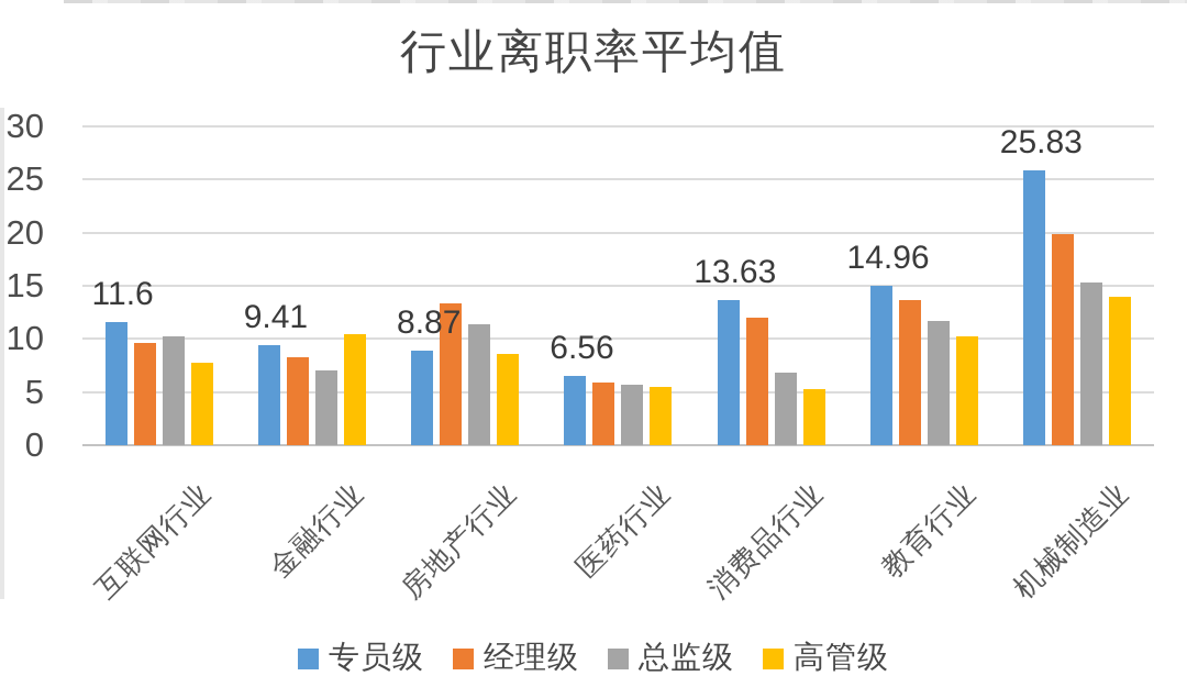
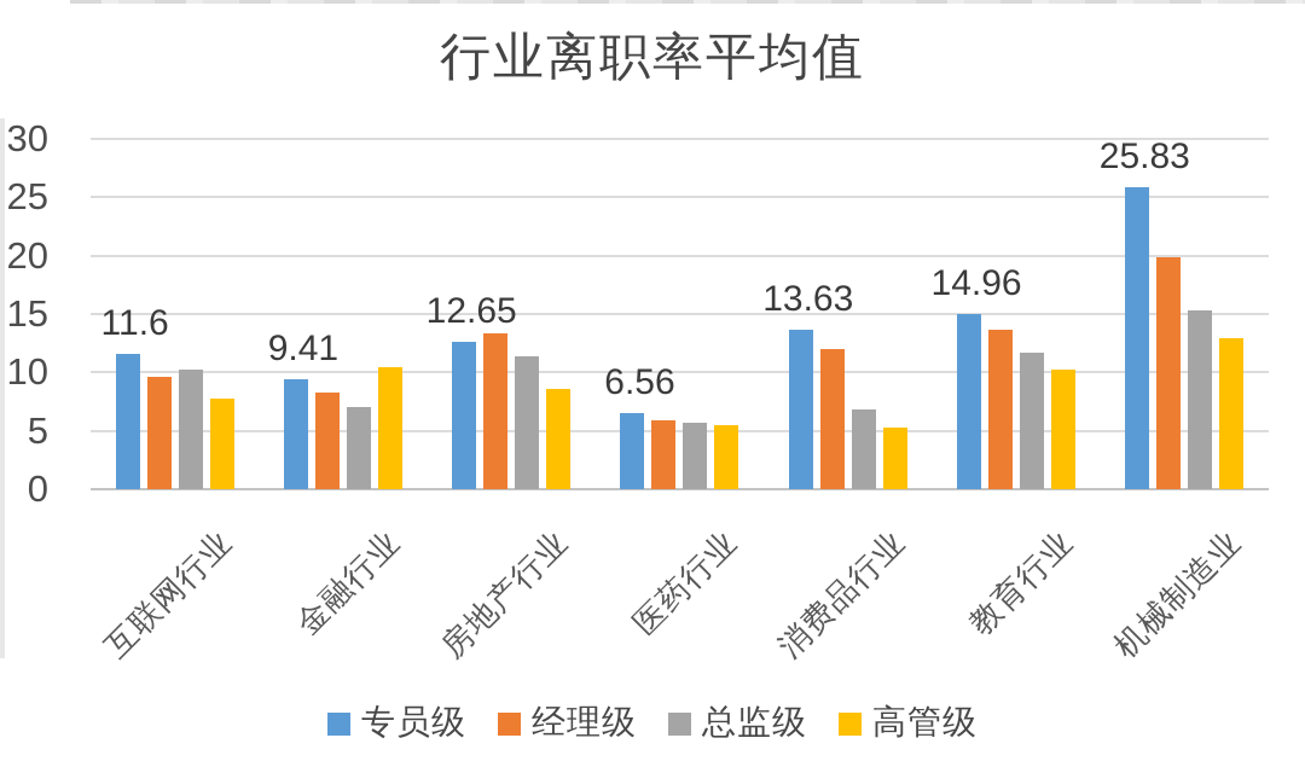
专员级/房地产行业: 8.87 -> 12.65
高管级/机械制造业: 14 -> 13
